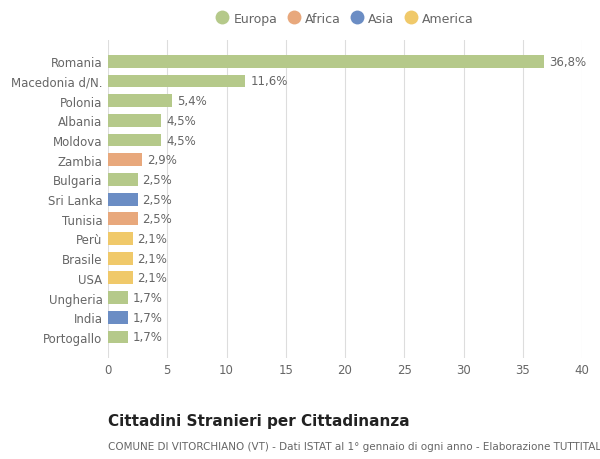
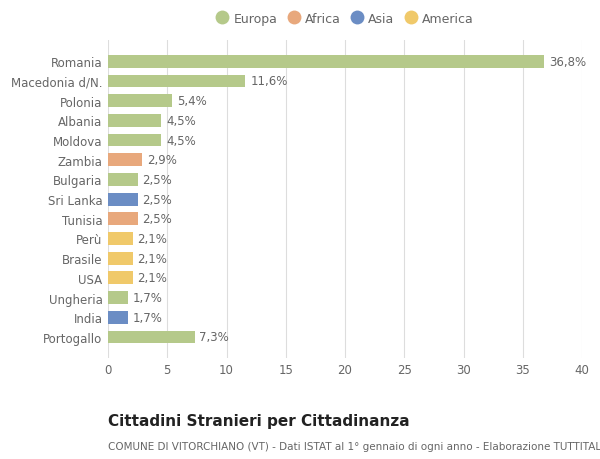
Portogallo: 1,7% -> 7,3%
